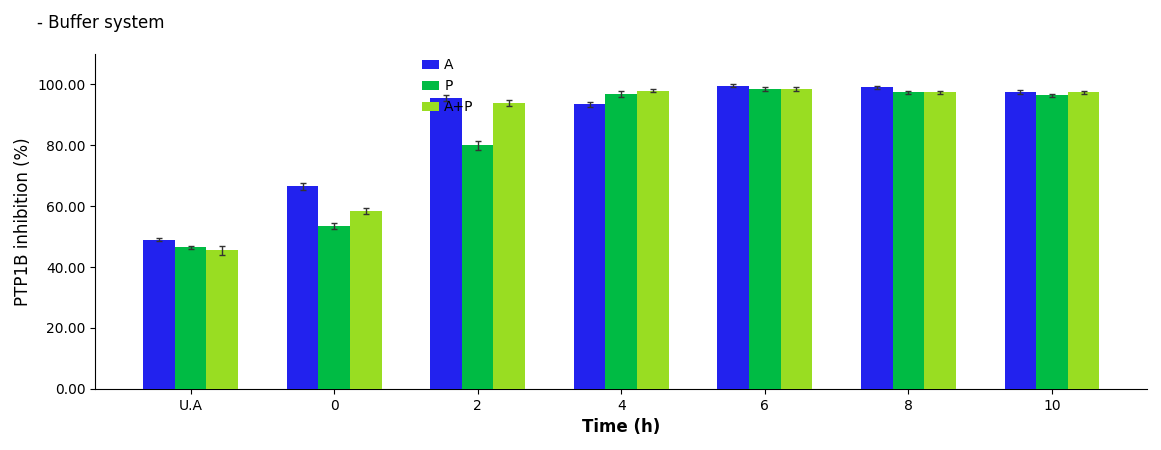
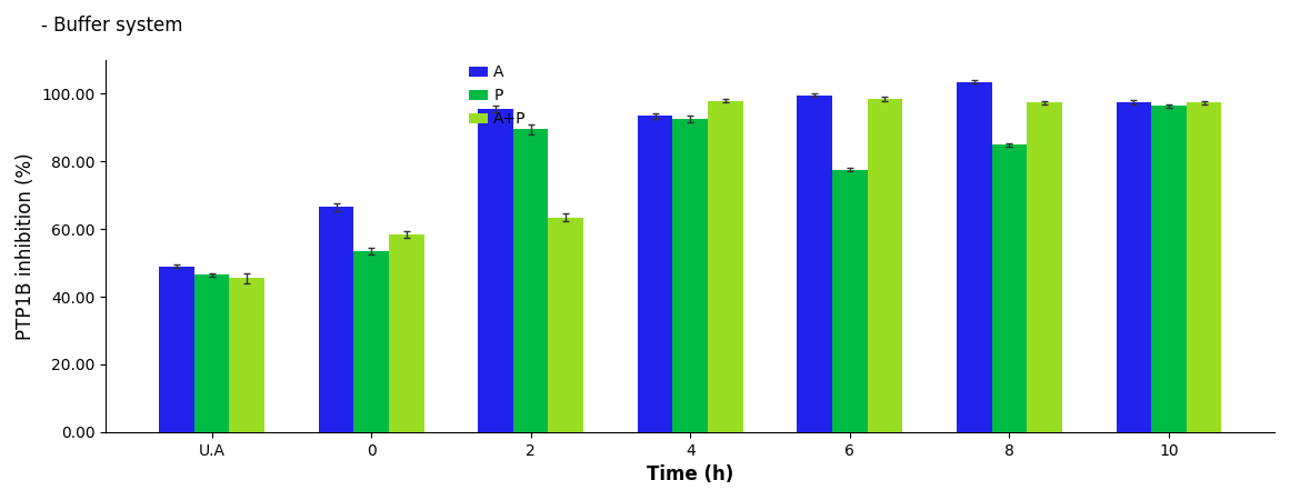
P/2: 80.0 -> 89.5
A+P/2: 94.0 -> 63.5
P/4: 97.0 -> 92.5
P/6: 98.5 -> 77.5
A/8: 99.0 -> 103.5
P/8: 97.5 -> 85.0
